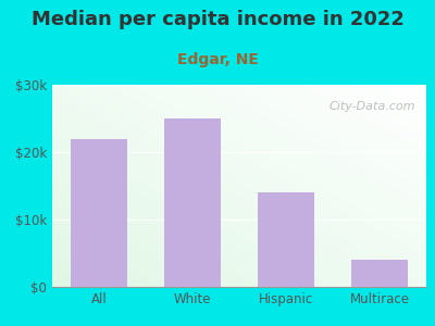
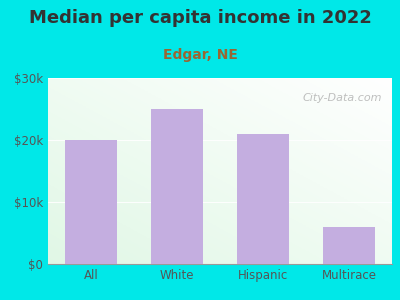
All: $22k -> $20k
Hispanic: $14k -> $21k
Multirace: $4k -> $6k
